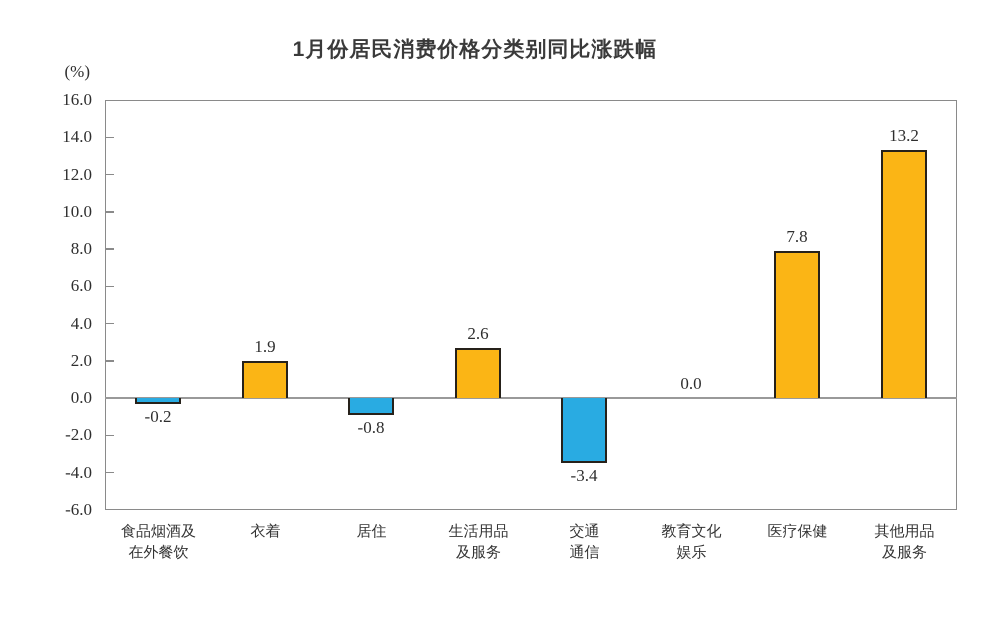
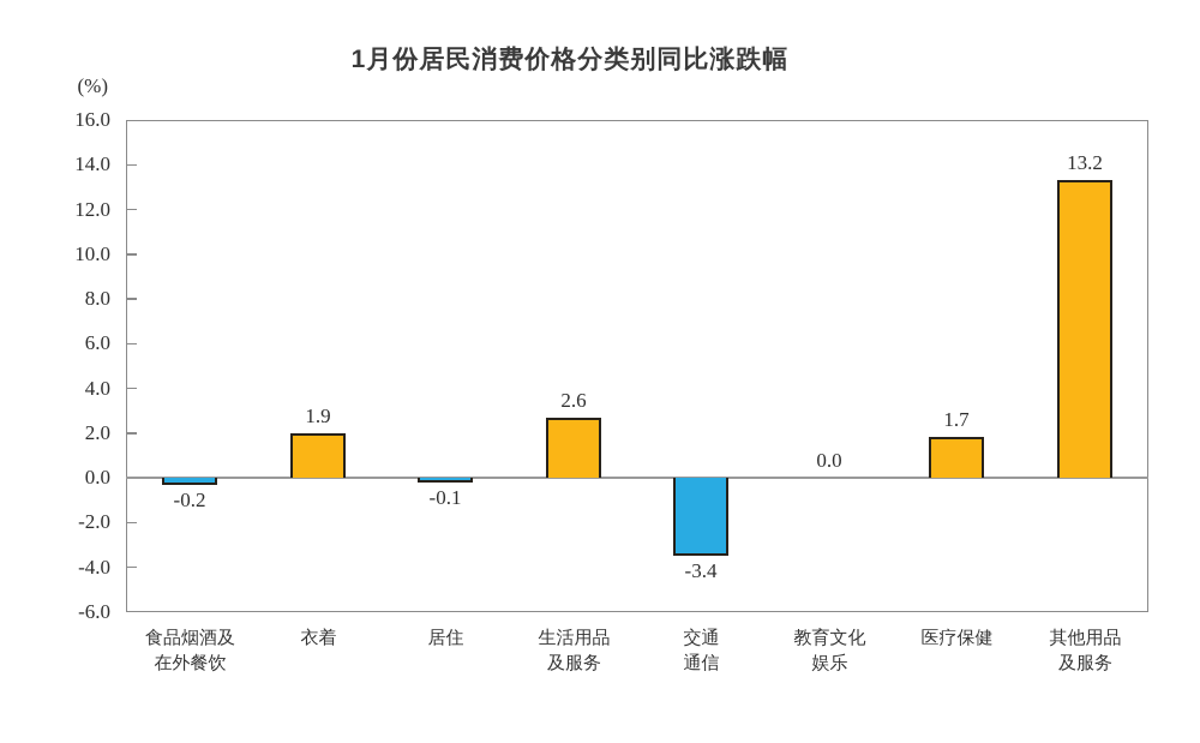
居住: -0.8 -> -0.1
医疗保健: 7.8 -> 1.7
